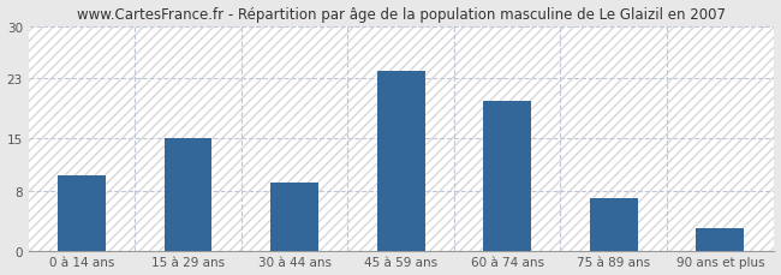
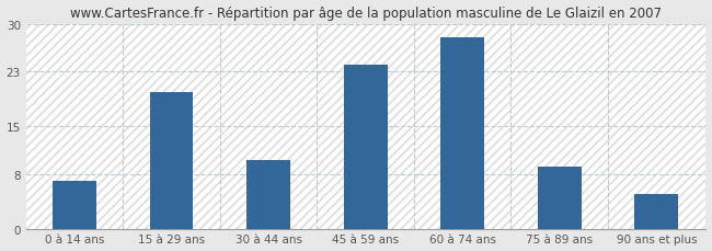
0 à 14 ans: 10 -> 7
15 à 29 ans: 15 -> 20
30 à 44 ans: 9 -> 10
60 à 74 ans: 20 -> 28
75 à 89 ans: 7 -> 9
90 ans et plus: 3 -> 5
